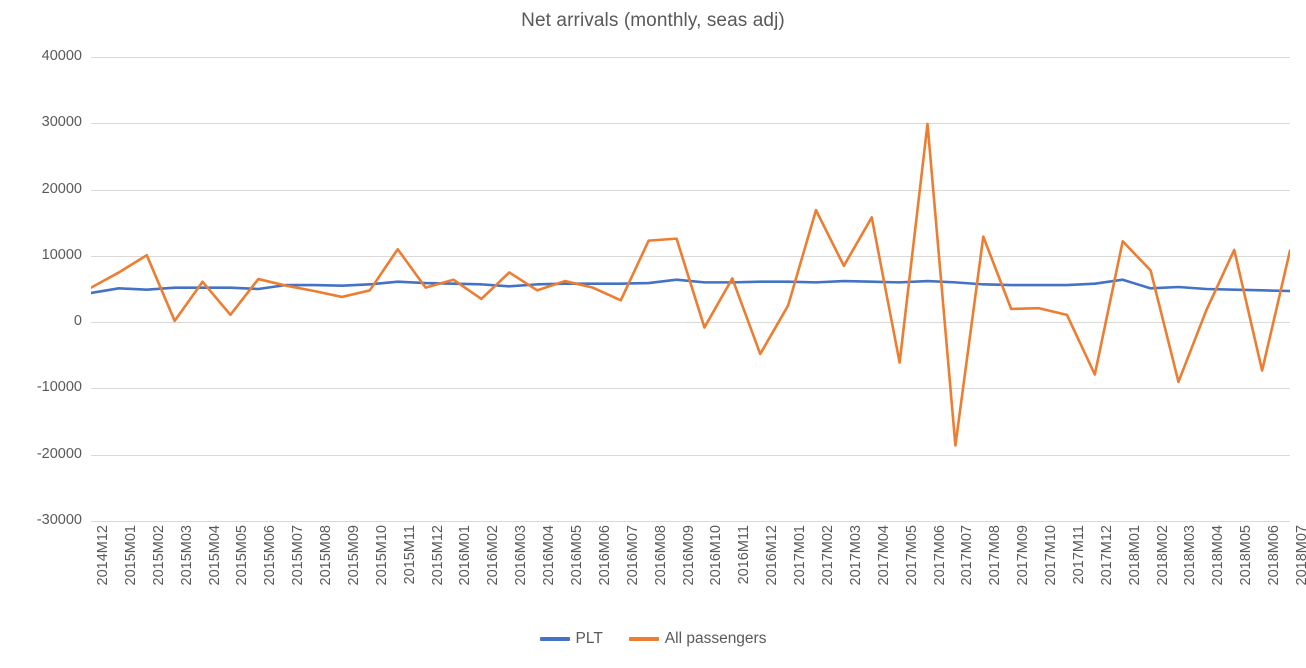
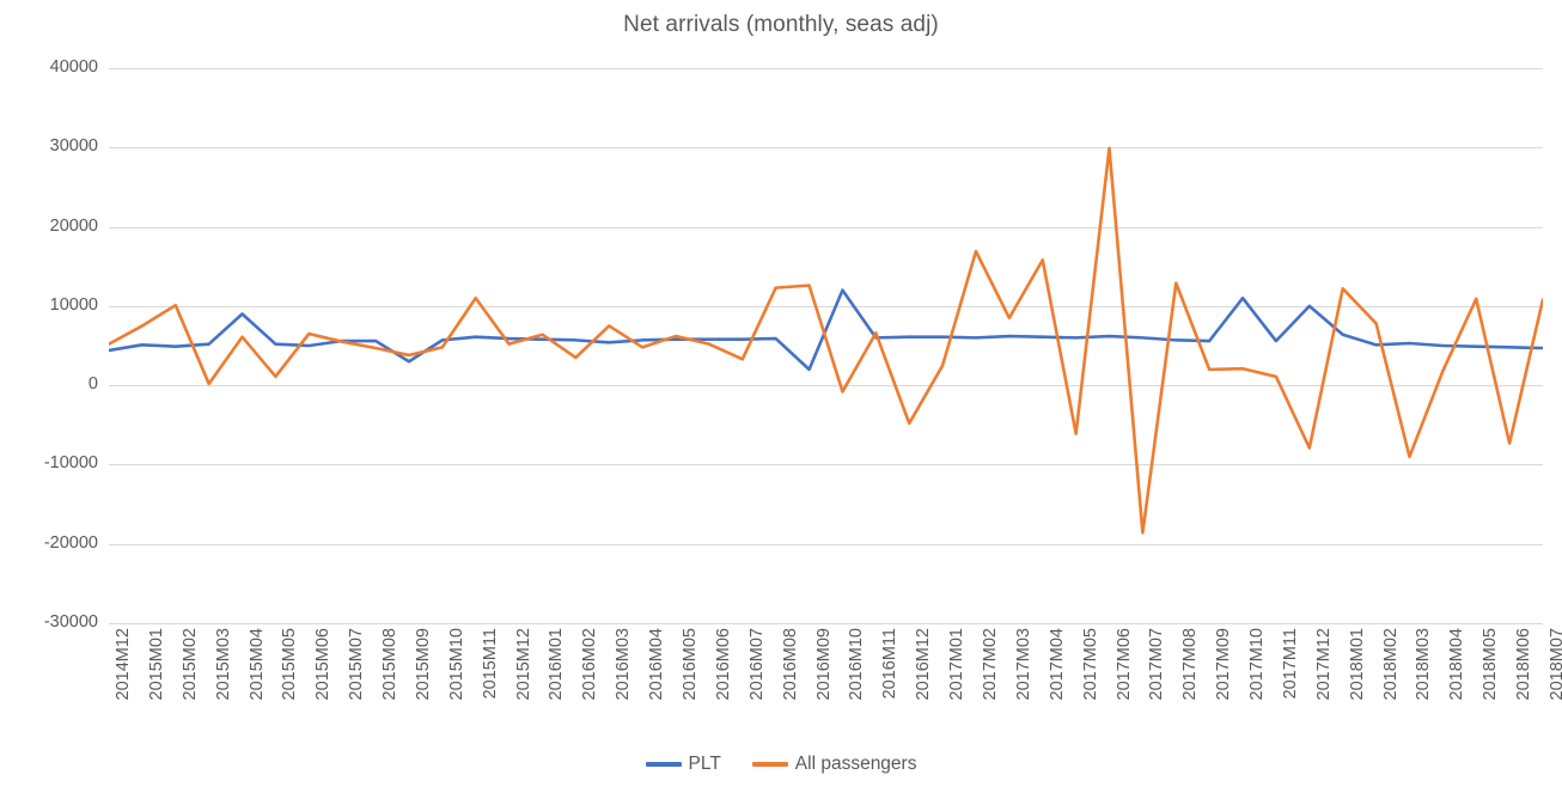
PLT/2015M04: 5000 -> 9000
PLT/2015M09: 6000 -> 3000
PLT/2016M09: 6000 -> 2000
PLT/2016M10: 6000 -> 12000
PLT/2017M10: 6000 -> 11000
PLT/2017M12: 6000 -> 10000
